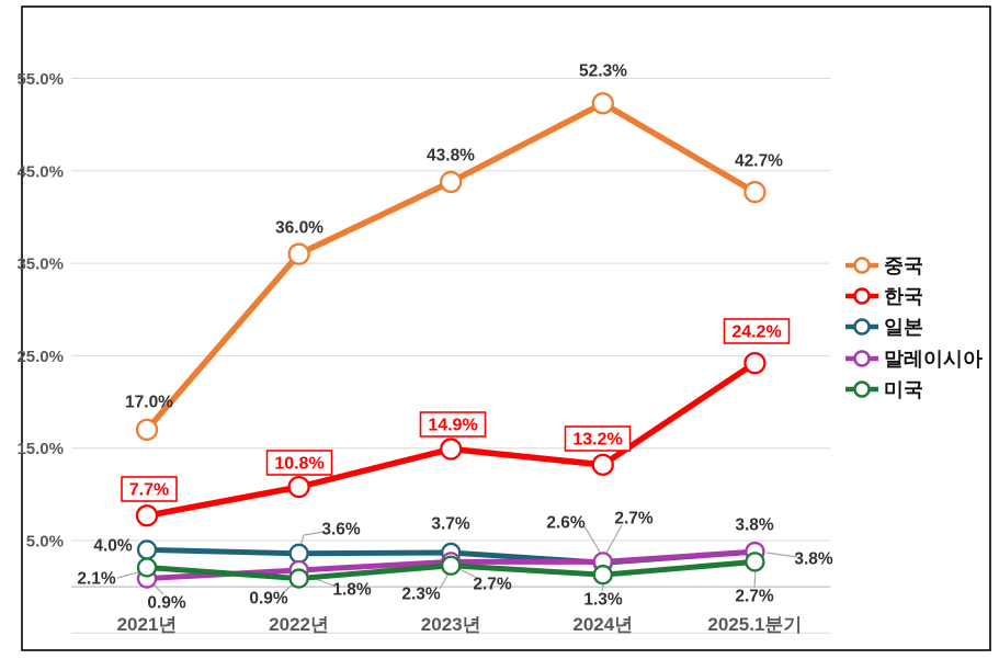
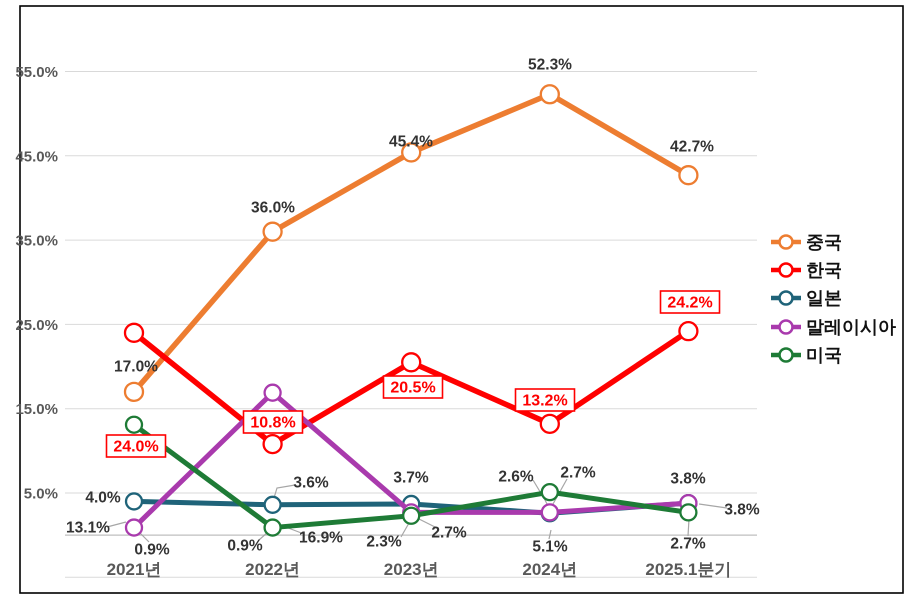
한국/2021년: 7.7% -> 24.0%
미국/2021년: 2.1% -> 13.1%
말레이시아/2022년: 1.8% -> 16.9%
중국/2023년: 43.8% -> 45.4%
한국/2023년: 14.9% -> 20.5%
미국/2024년: 1.3% -> 5.1%
